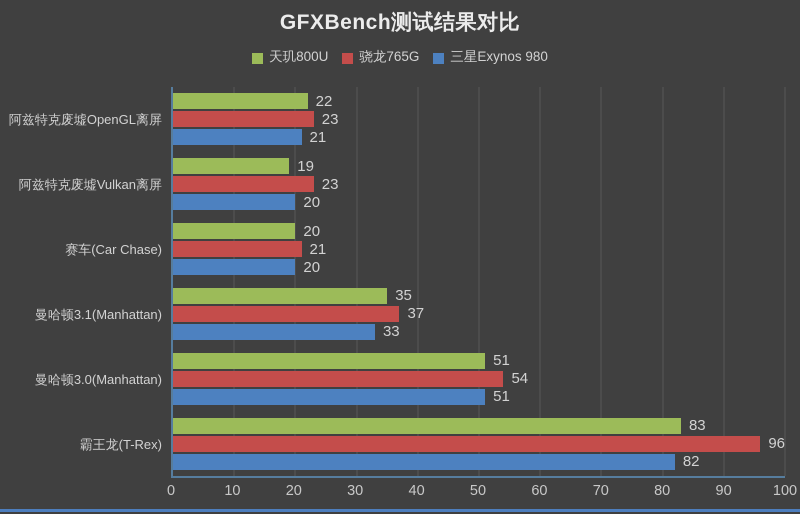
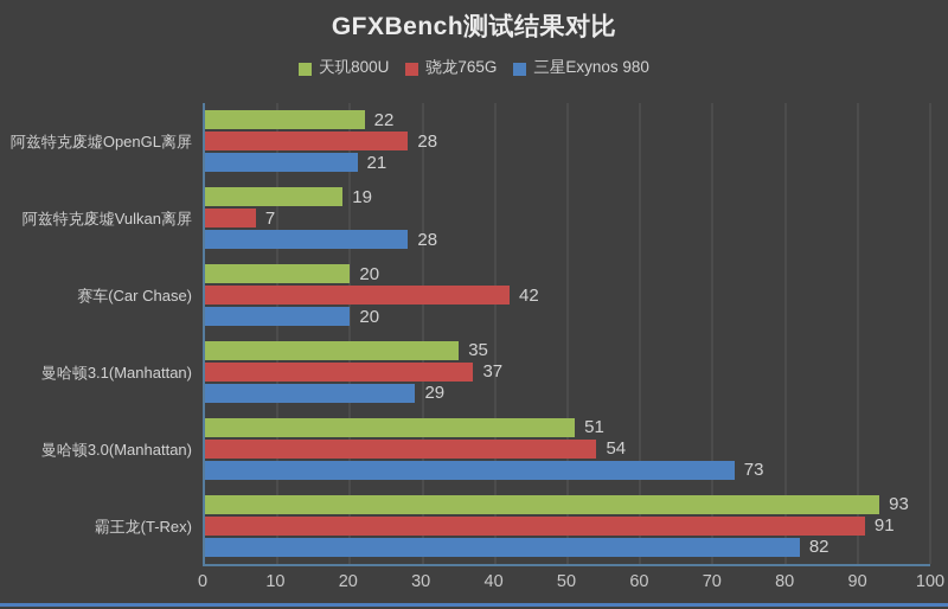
骁龙765G/阿兹特克废墟OpenGL离屏: 23 -> 28
骁龙765G/阿兹特克废墟Vulkan离屏: 23 -> 7
三星Exynos 980/阿兹特克废墟Vulkan离屏: 20 -> 28
骁龙765G/赛车(Car Chase): 21 -> 42
三星Exynos 980/曼哈顿3.1(Manhattan): 33 -> 29
三星Exynos 980/曼哈顿3.0(Manhattan): 51 -> 73
天玑800U/霸王龙(T-Rex): 83 -> 93
骁龙765G/霸王龙(T-Rex): 96 -> 91
